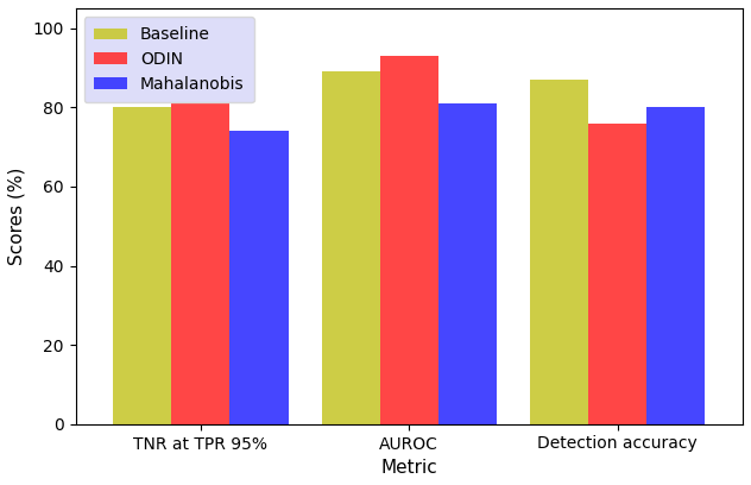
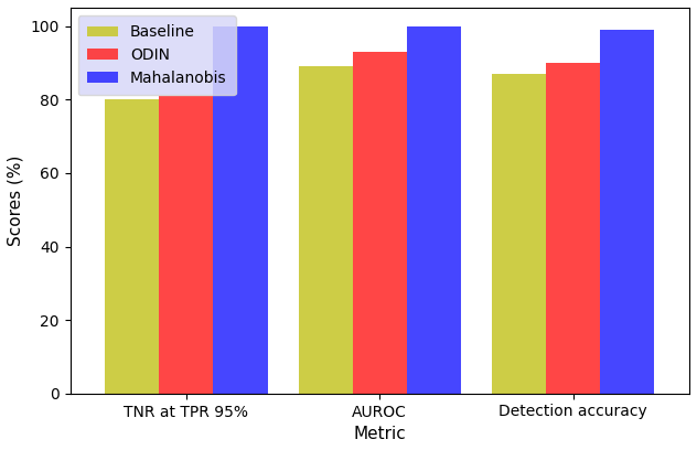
Mahalanobis/TNR at TPR 95%: 74 -> 100
Mahalanobis/AUROC: 81 -> 100
ODIN/Detection accuracy: 76 -> 90
Mahalanobis/Detection accuracy: 80 -> 99
